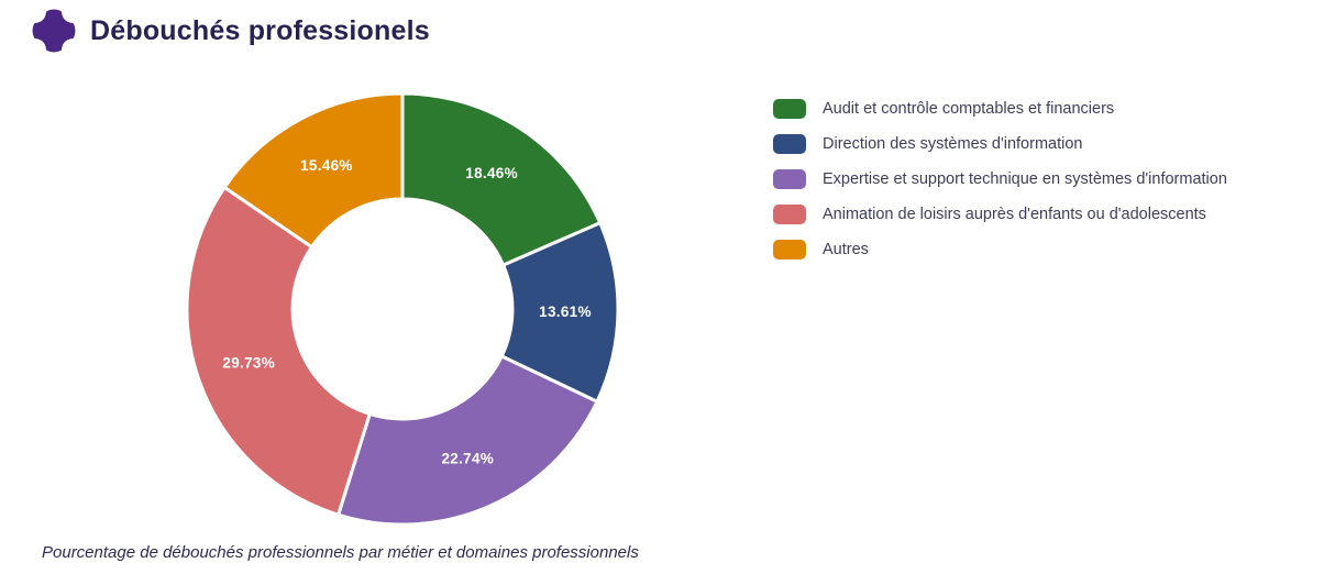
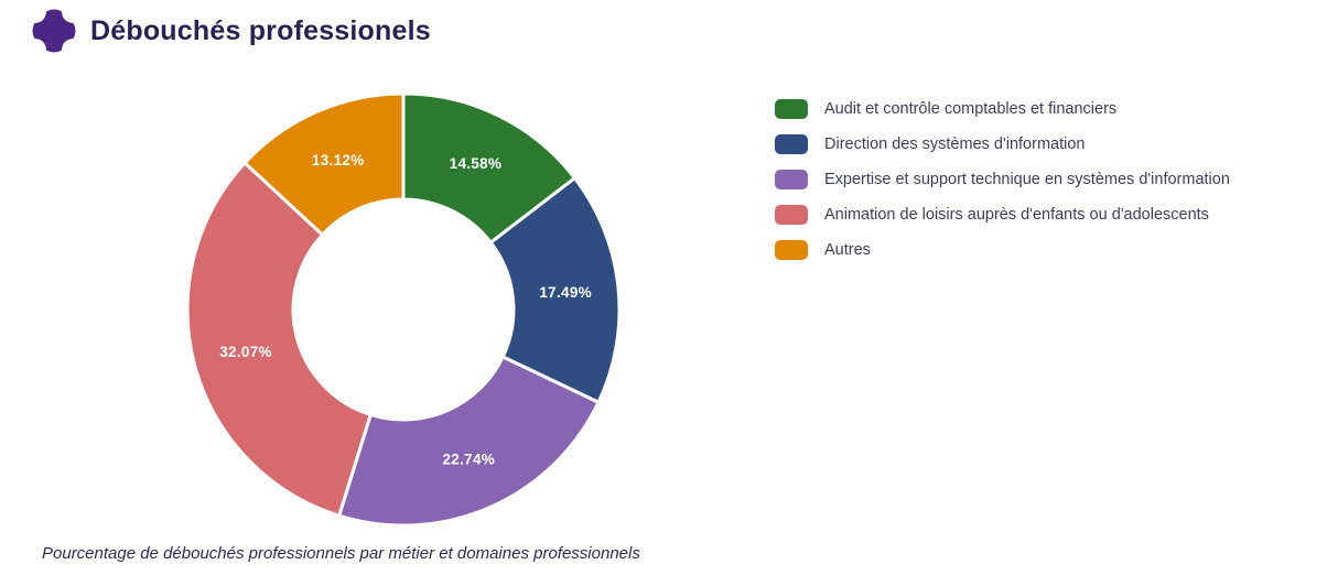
Audit et contrôle comptables et financiers: 18.46% -> 14.58%
Direction des systèmes d'information: 13.61% -> 17.49%
Animation de loisirs auprès d'enfants ou d'adolescents: 29.73% -> 32.07%
Autres: 15.46% -> 13.12%
